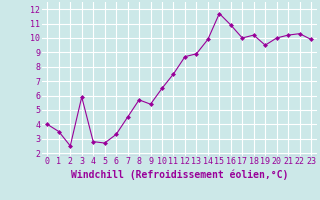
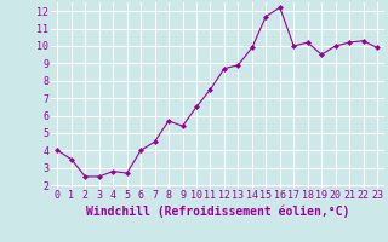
3: 5.9 -> 2.5
6: 3.3 -> 4.0
16: 10.9 -> 12.2
